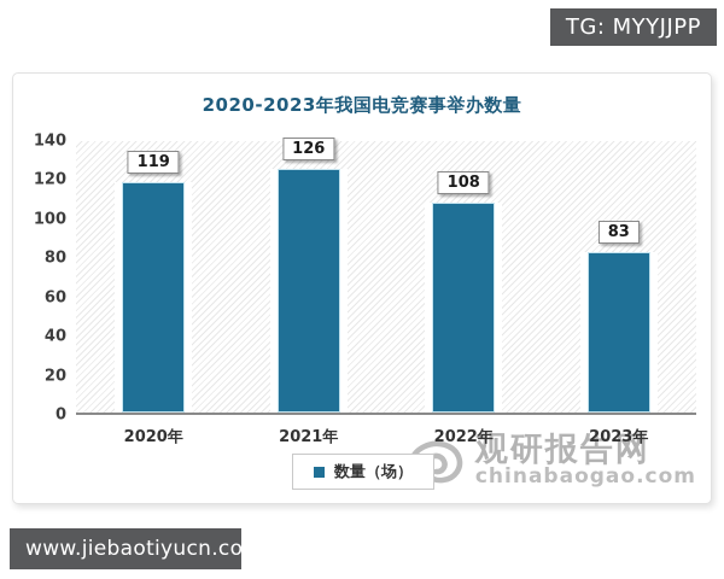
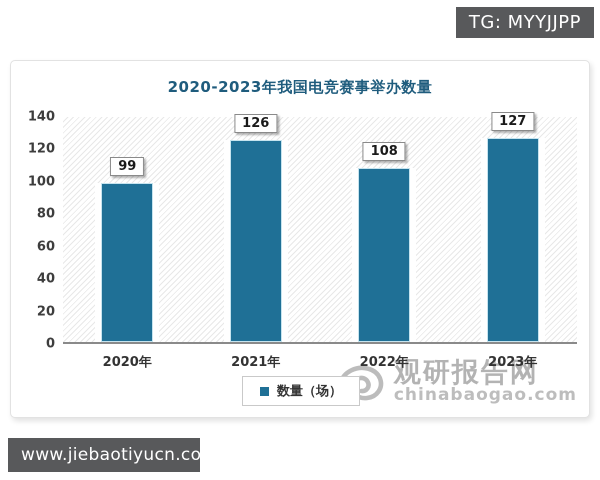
2020年: 119 -> 99
2023年: 83 -> 127
